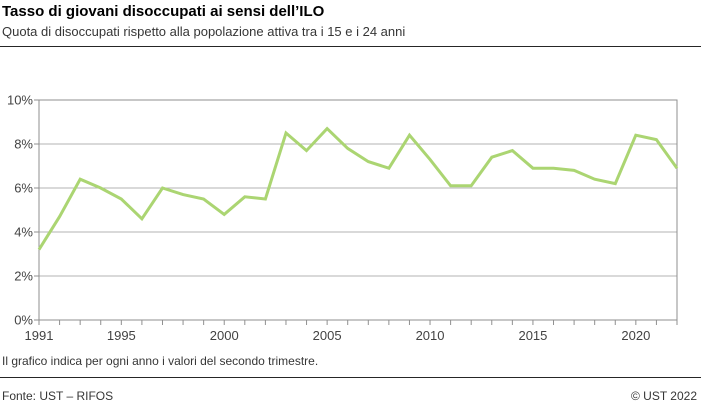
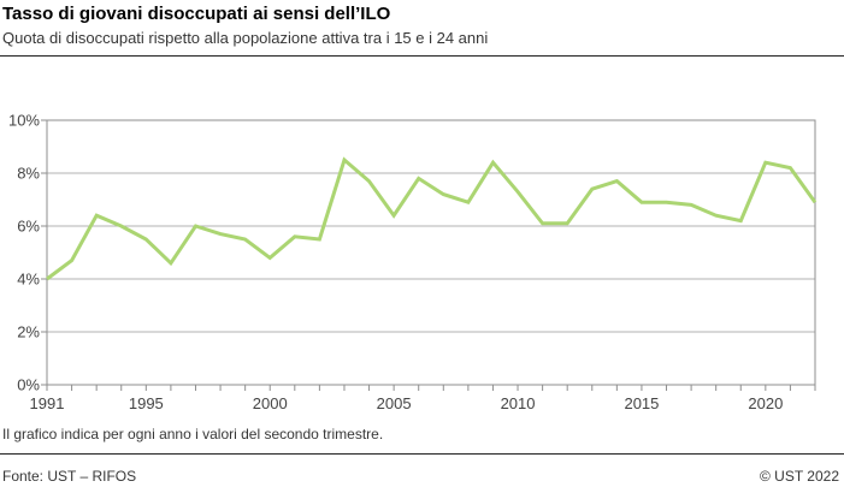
1991: 3.2% -> 4.0%
2005: 8.7% -> 6.4%
